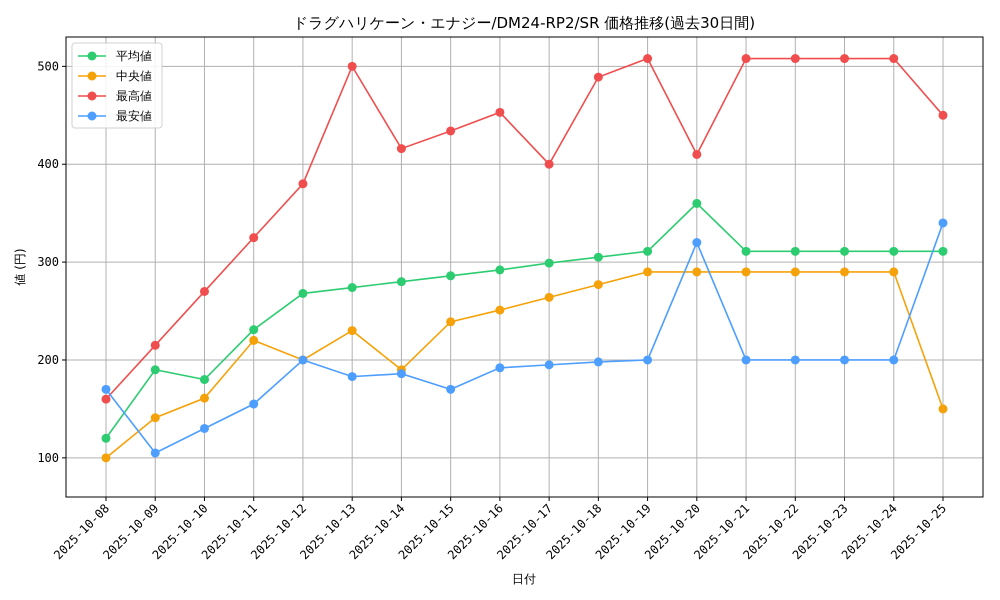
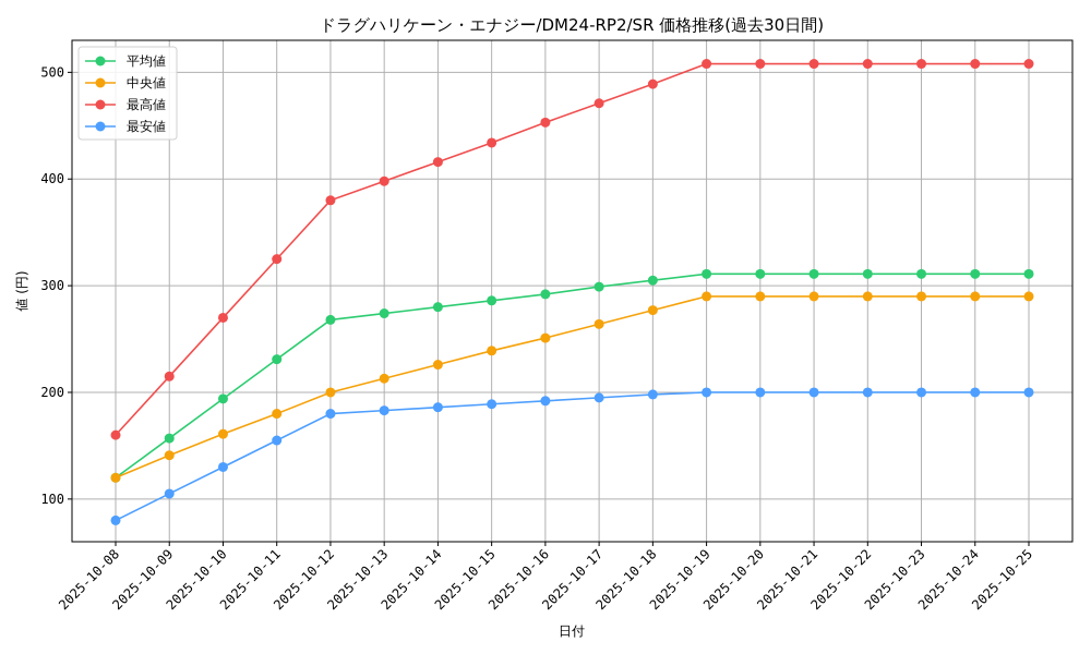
中央値/2025-10-08: 100 -> 120
最安値/2025-10-08: 170 -> 80
平均値/2025-10-09: 190 -> 160
平均値/2025-10-10: 180 -> 190
中央値/2025-10-11: 220 -> 180
最安値/2025-10-12: 200 -> 180
中央値/2025-10-13: 230 -> 210
最高値/2025-10-13: 500 -> 400
中央値/2025-10-14: 190 -> 230
最安値/2025-10-15: 170 -> 190
最高値/2025-10-17: 400 -> 470
平均値/2025-10-20: 360 -> 310
最高値/2025-10-20: 410 -> 510
最安値/2025-10-20: 320 -> 200
中央値/2025-10-25: 150 -> 290
最高値/2025-10-25: 450 -> 510
最安値/2025-10-25: 340 -> 200
